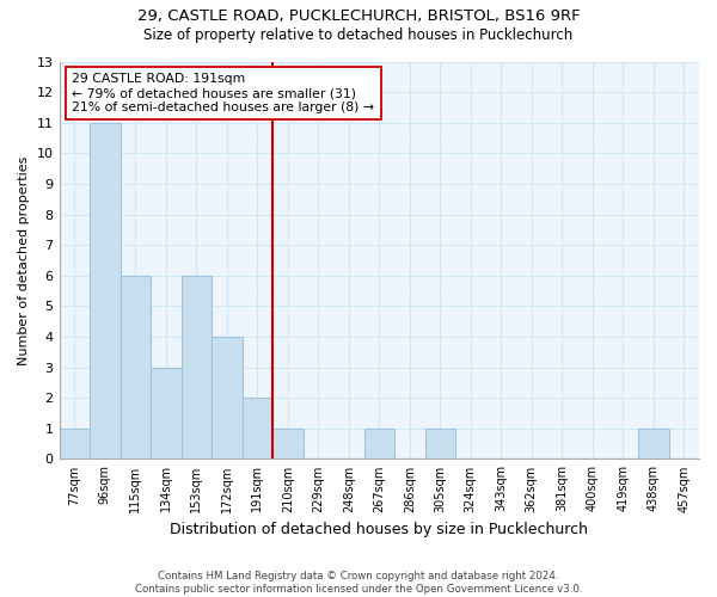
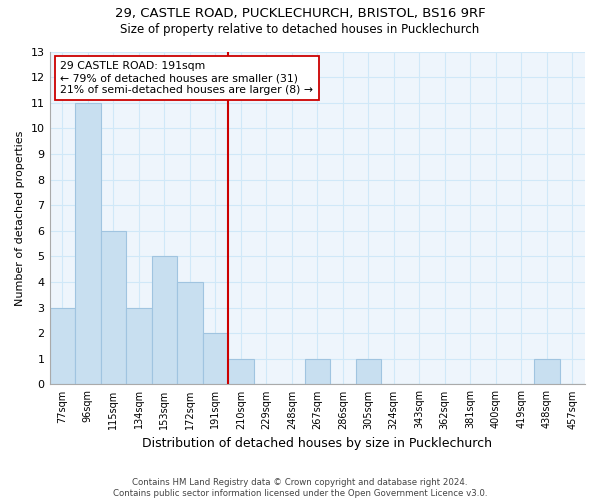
77sqm: 1 -> 3
153sqm: 6 -> 5
